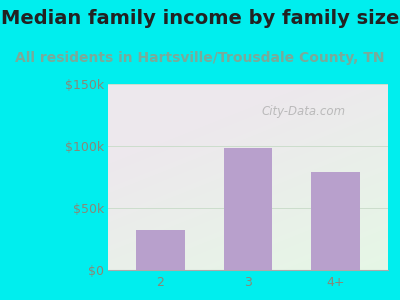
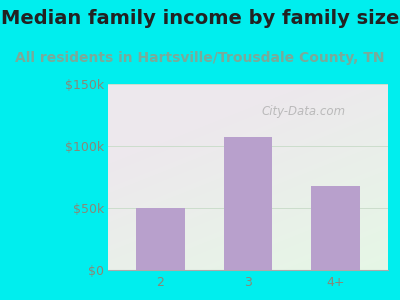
2: $32k -> $50k
3: $98k -> $107k
4+: $79k -> $68k
